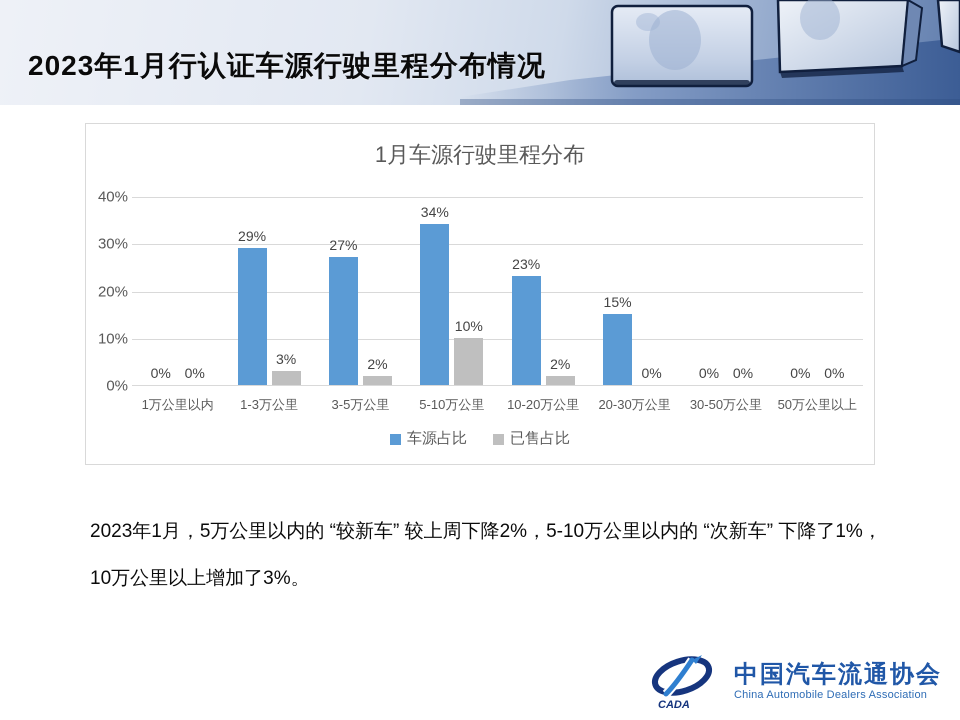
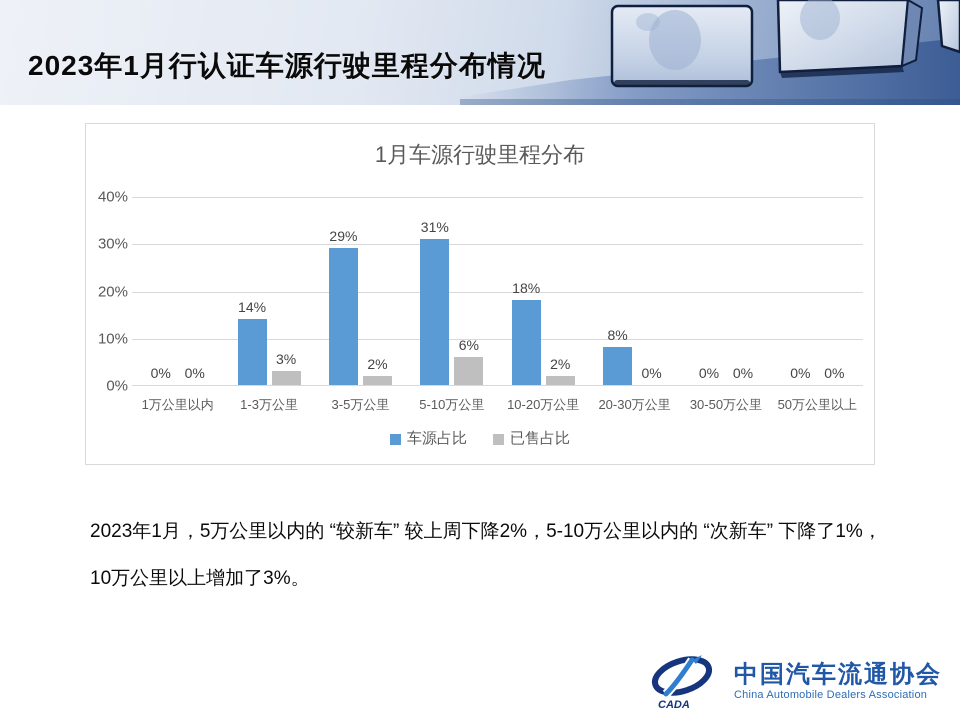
车源占比/1-3万公里: 29% -> 14%
车源占比/3-5万公里: 27% -> 29%
车源占比/5-10万公里: 34% -> 31%
已售占比/5-10万公里: 10% -> 6%
车源占比/10-20万公里: 23% -> 18%
车源占比/20-30万公里: 15% -> 8%
